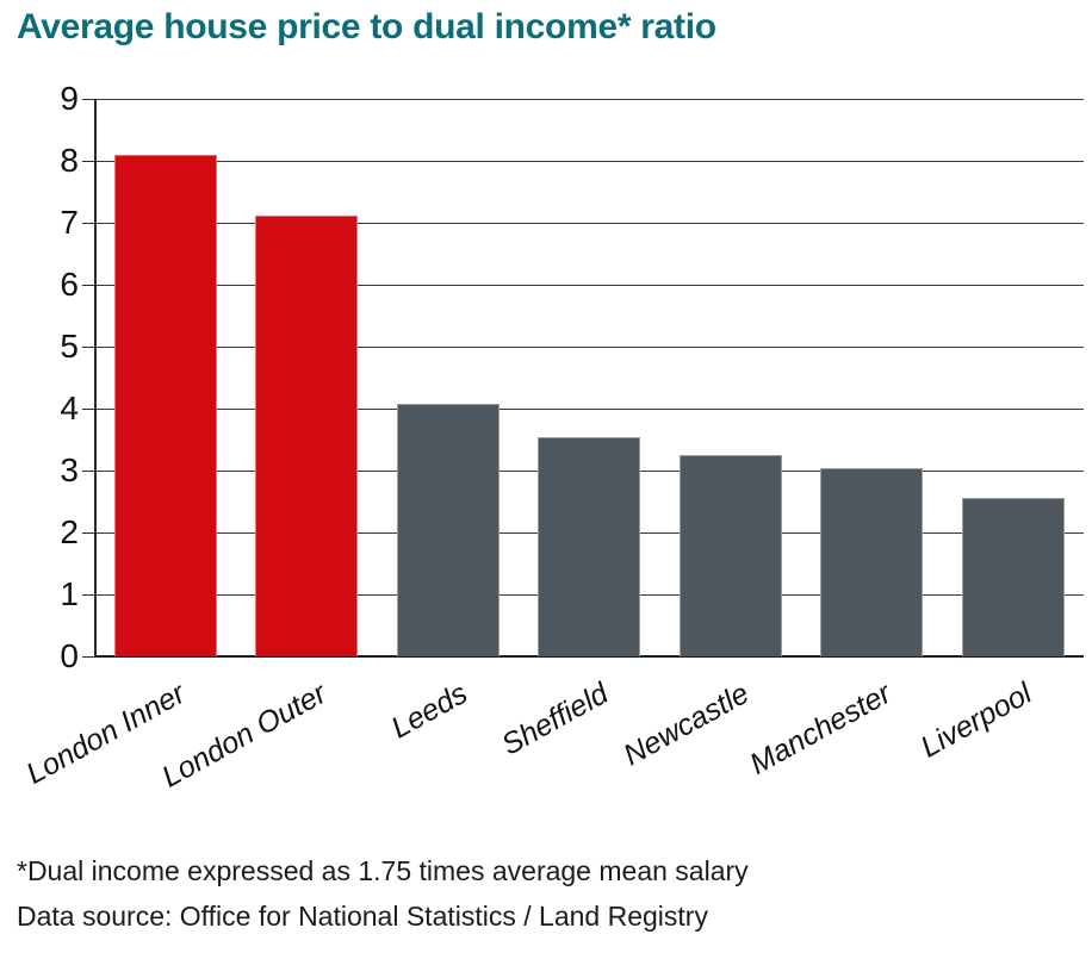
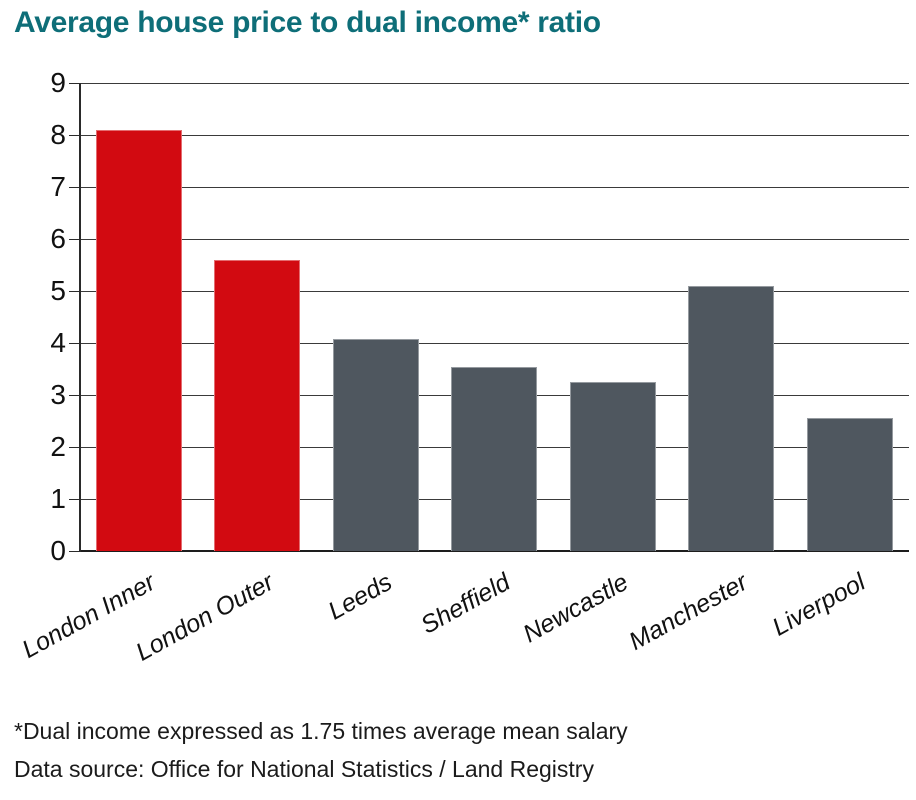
London Outer: 7.1 -> 5.6
Manchester: 3.0 -> 5.1
